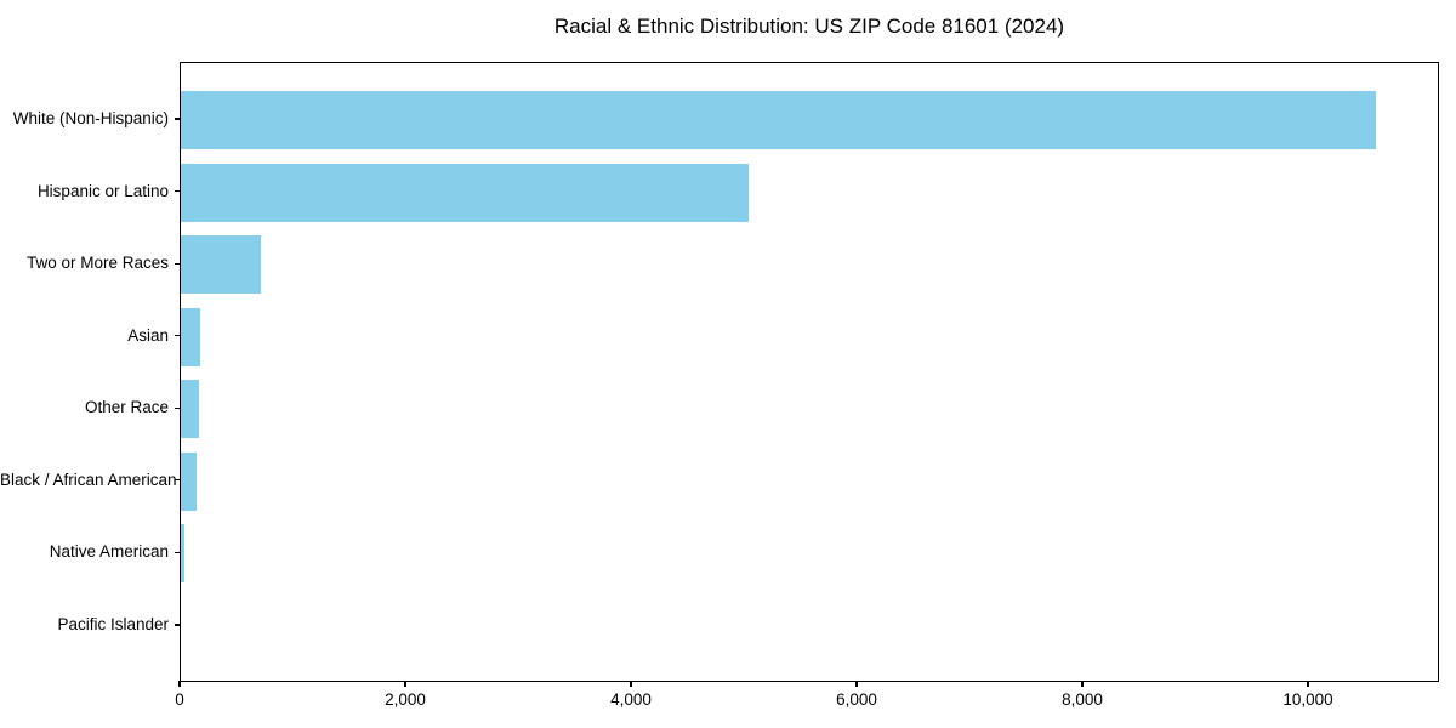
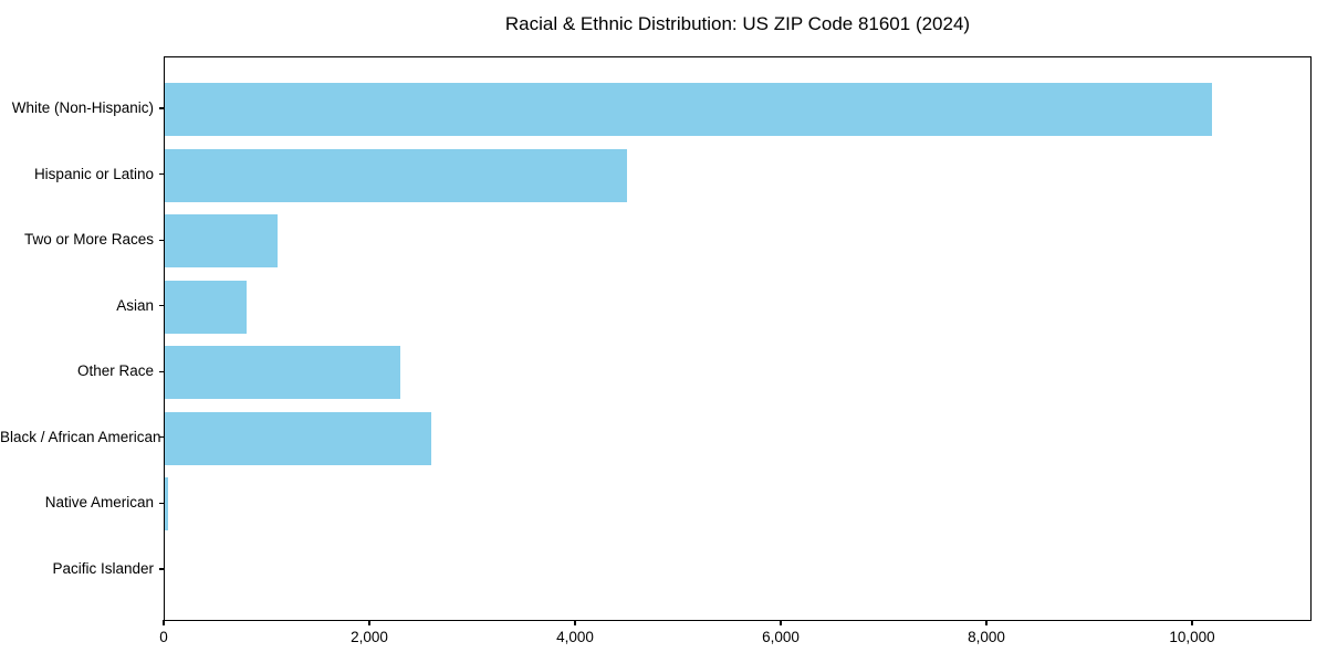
White (Non-Hispanic): 10600 -> 10200
Hispanic or Latino: 5000 -> 4500
Two or More Races: 700 -> 1100
Asian: 200 -> 800
Other Race: 200 -> 2300
Black / African American: 100 -> 2600
